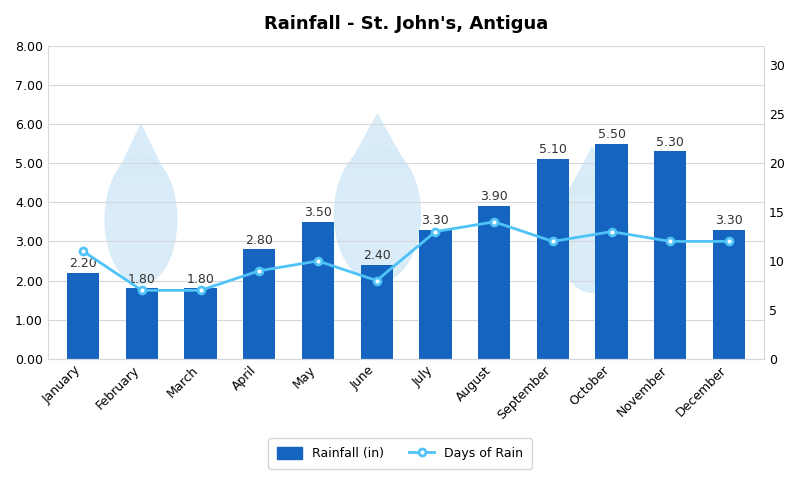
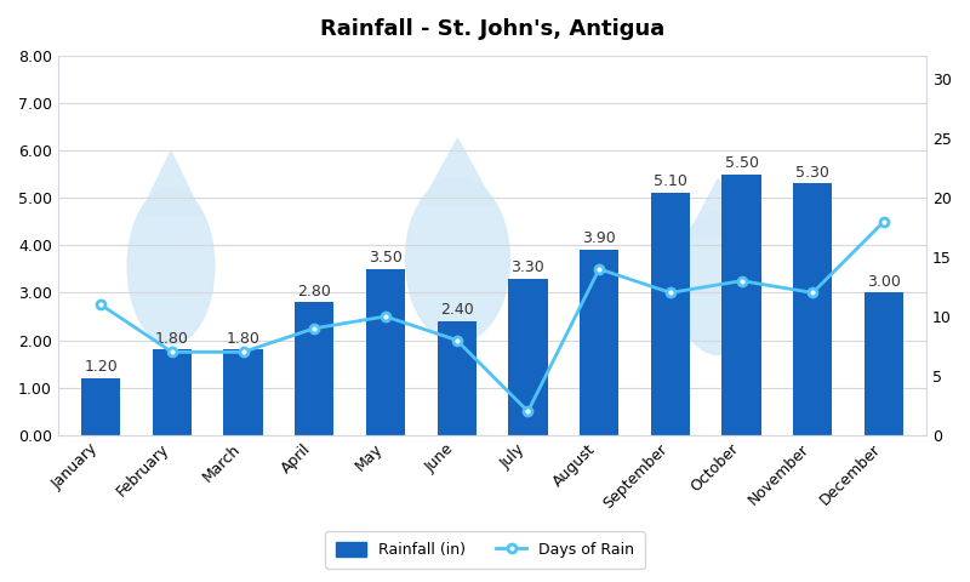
Rainfall (in)/January: 2.20 -> 1.20
Days of Rain/July: 13 -> 2
Rainfall (in)/December: 3.30 -> 3.00
Days of Rain/December: 12 -> 18
